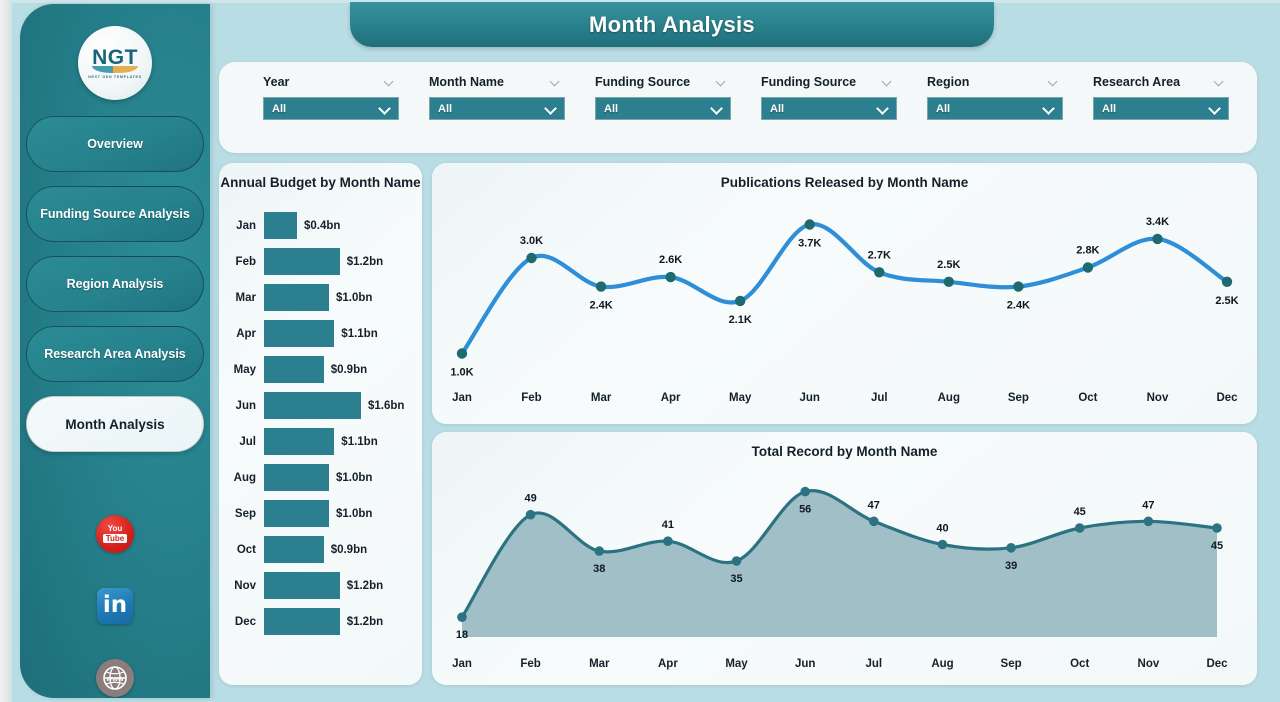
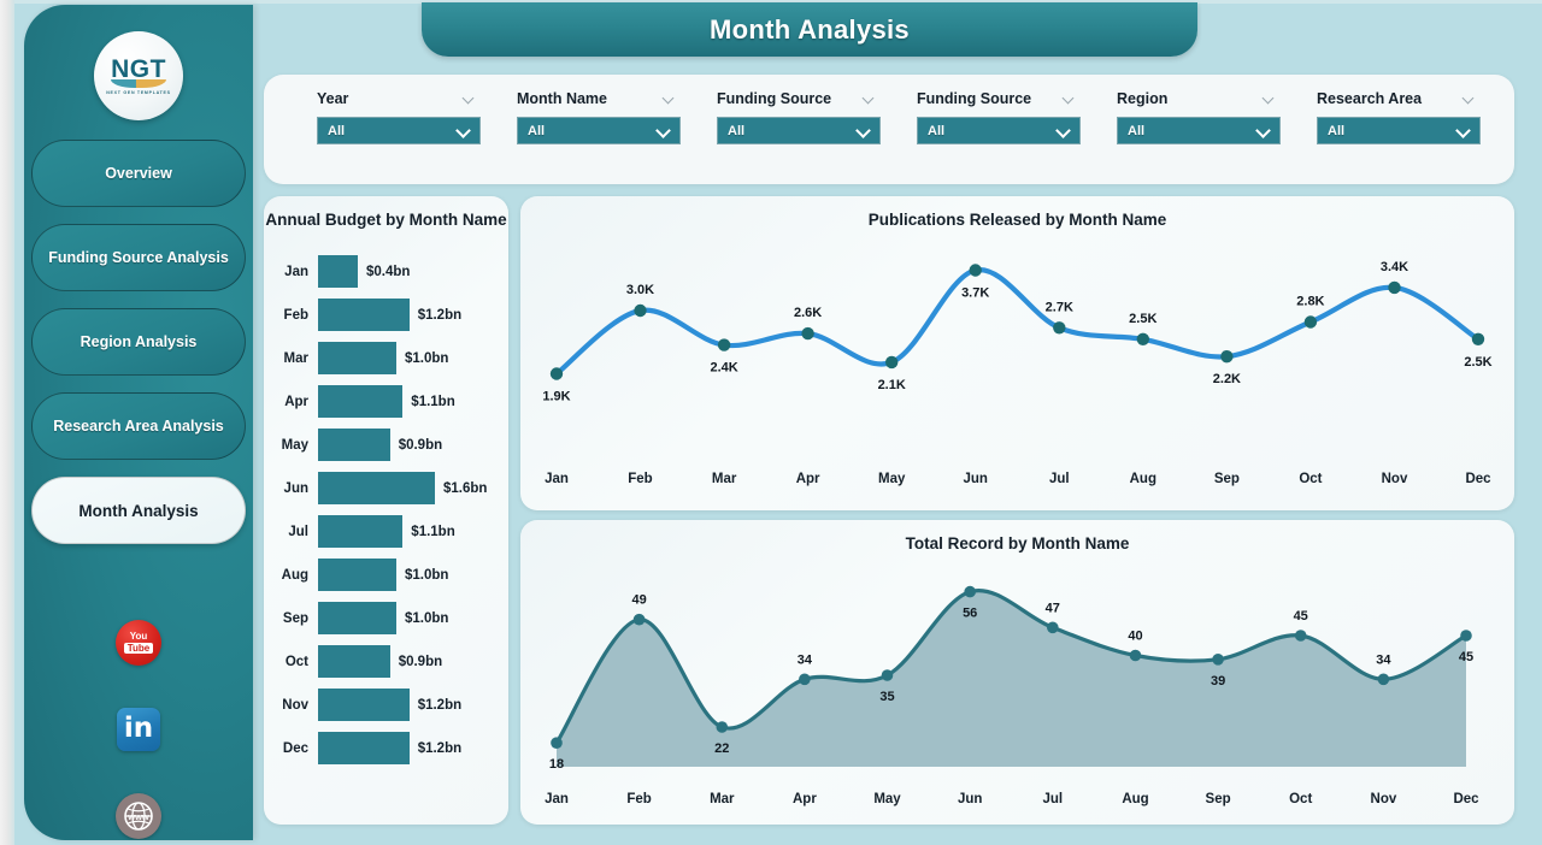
Publications Released by Month Name/Jan: 1.0K -> 1.9K
Publications Released by Month Name/Sep: 2.4K -> 2.2K
Total Record by Month Name/Mar: 38 -> 22
Total Record by Month Name/Apr: 41 -> 34
Total Record by Month Name/Nov: 47 -> 34
